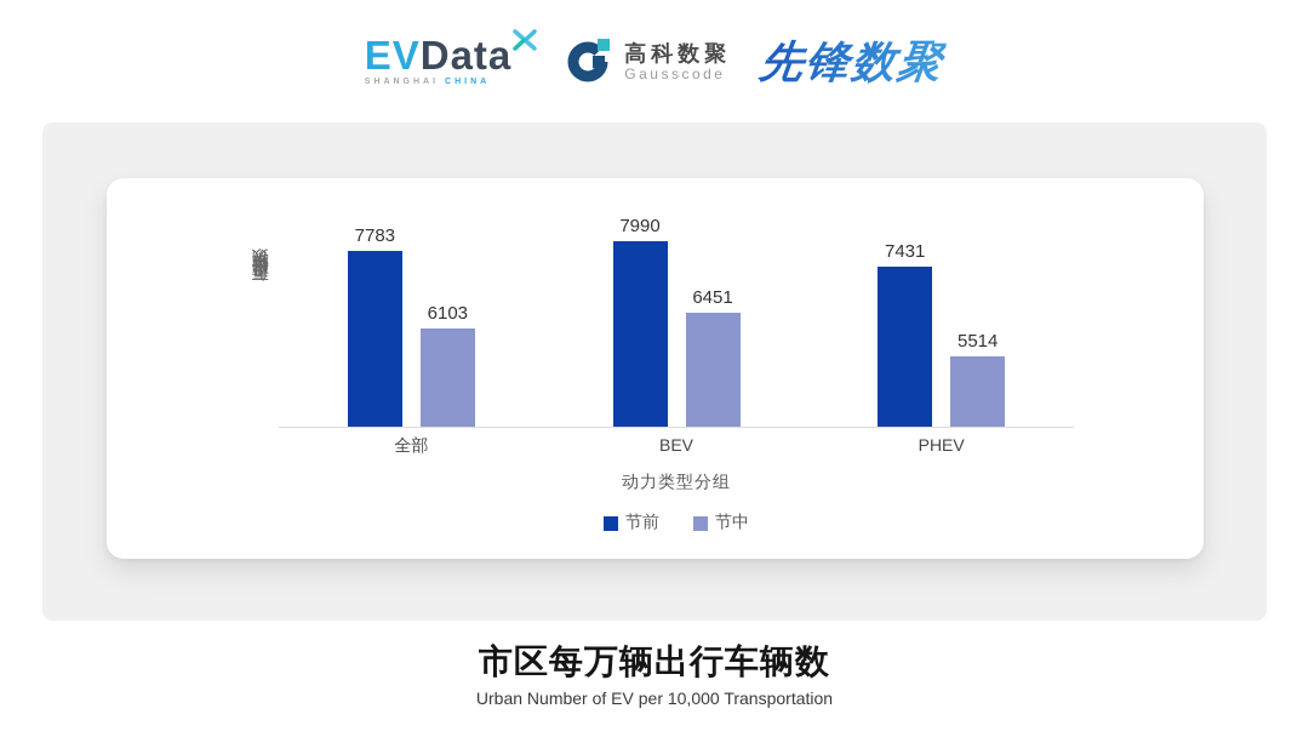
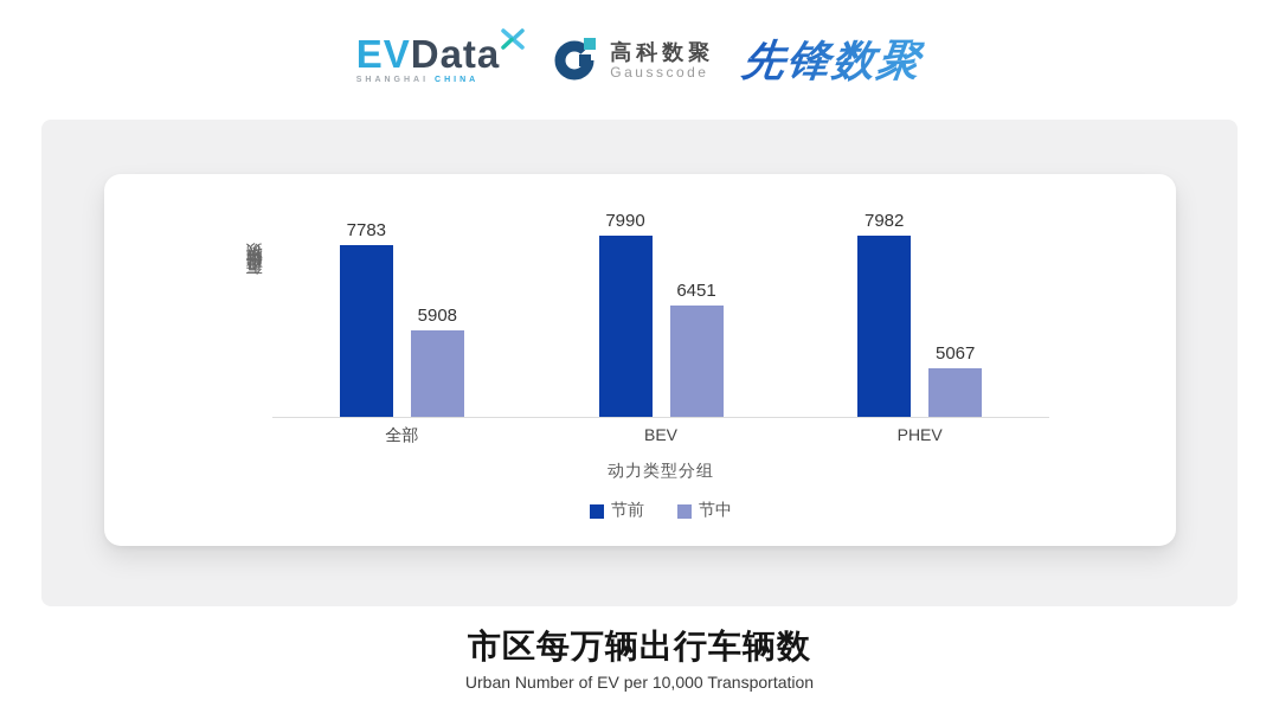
节中/全部: 6103 -> 5908
节前/PHEV: 7431 -> 7982
节中/PHEV: 5514 -> 5067
